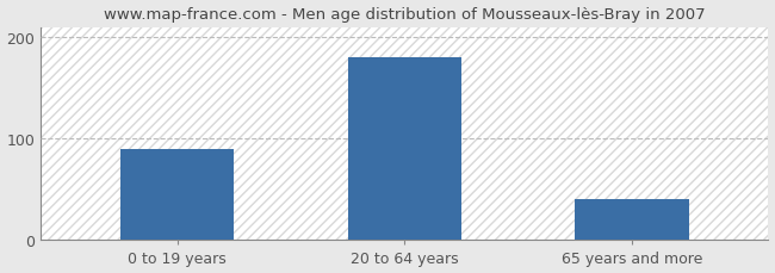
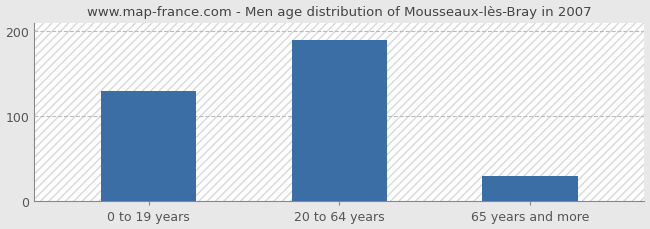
0 to 19 years: 90 -> 130
20 to 64 years: 180 -> 190
65 years and more: 40 -> 30
